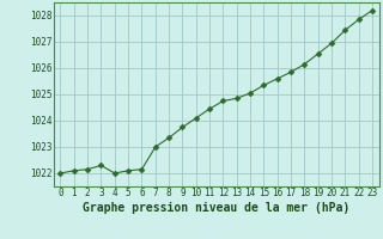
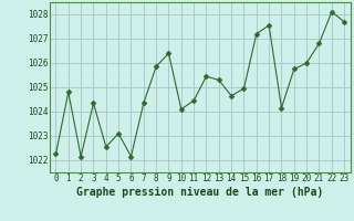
0: 1022.00 -> 1022.25
1: 1022.10 -> 1024.80
3: 1022.30 -> 1024.35
4: 1022.00 -> 1022.55
5: 1022.10 -> 1023.10
7: 1023.00 -> 1024.35
8: 1023.35 -> 1025.85
9: 1023.75 -> 1026.40
12: 1024.75 -> 1025.45
13: 1024.85 -> 1025.30
14: 1025.05 -> 1024.65
15: 1025.35 -> 1024.95
16: 1025.60 -> 1027.20
17: 1025.85 -> 1027.55
18: 1026.15 -> 1024.15
19: 1026.55 -> 1025.75
20: 1026.95 -> 1026.00
21: 1027.45 -> 1026.80
22: 1027.85 -> 1028.10
23: 1028.20 -> 1027.70
